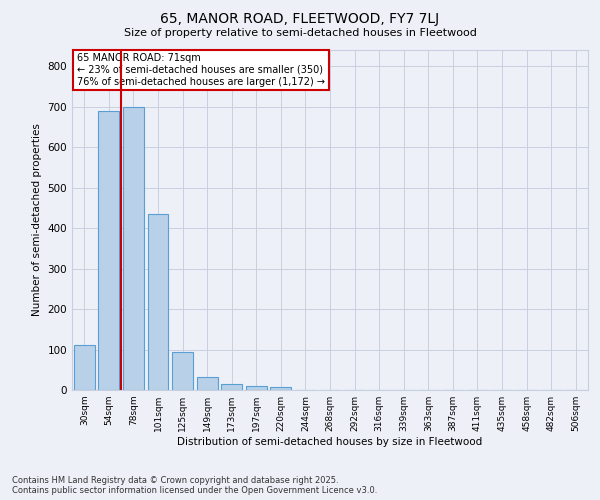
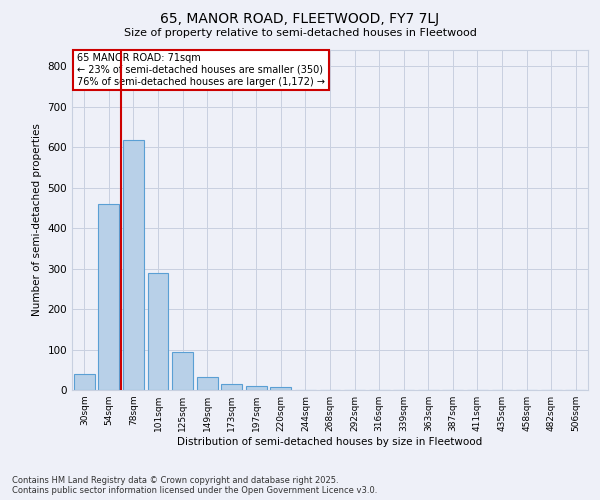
30sqm: 110 -> 40
54sqm: 690 -> 460
78sqm: 700 -> 618
101sqm: 435 -> 290
